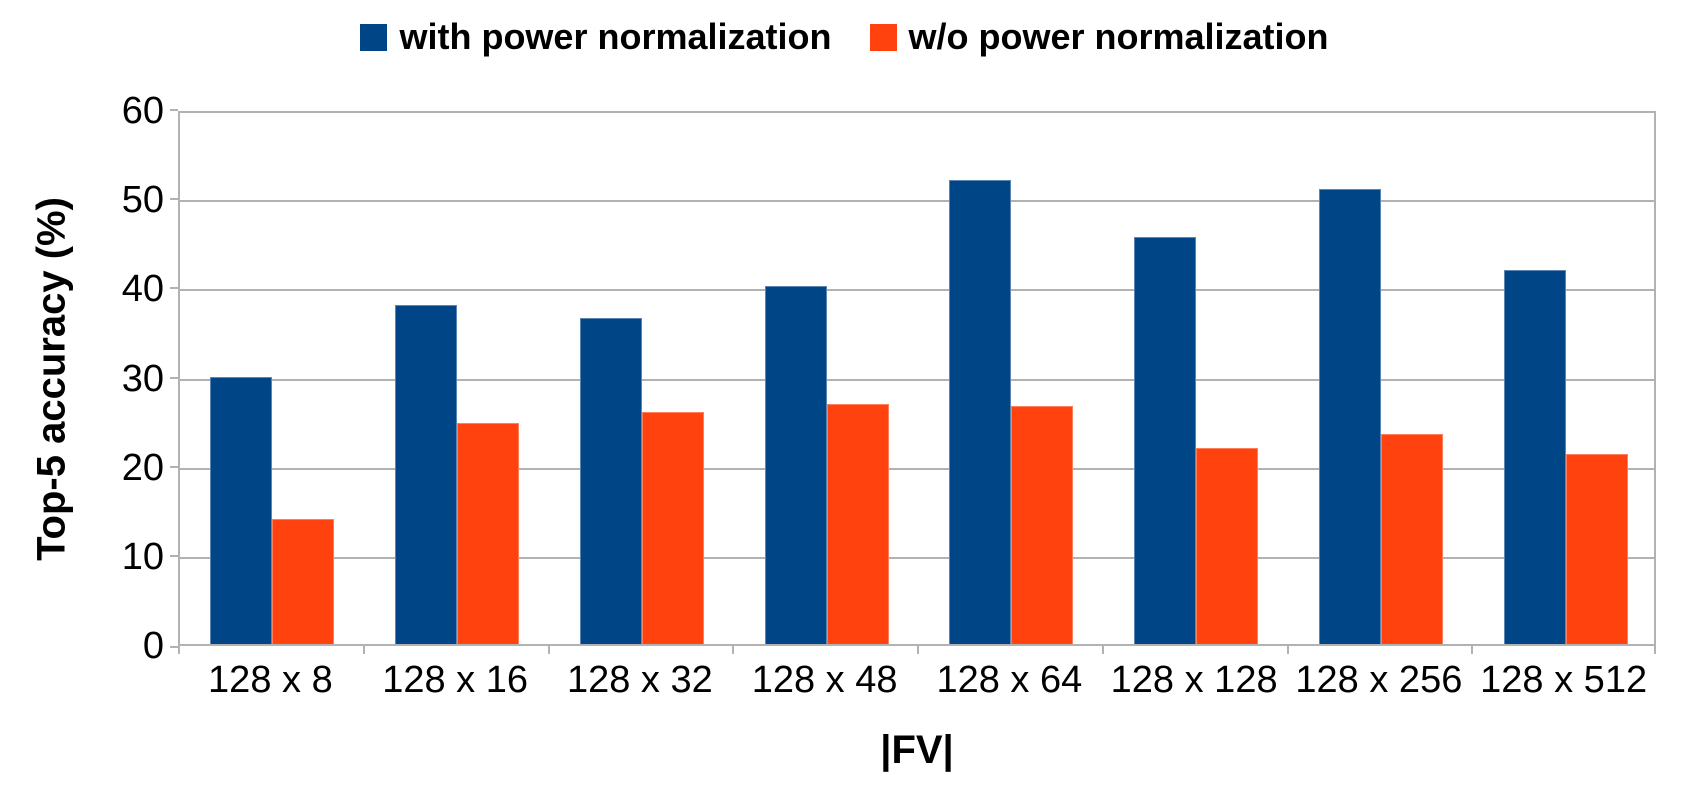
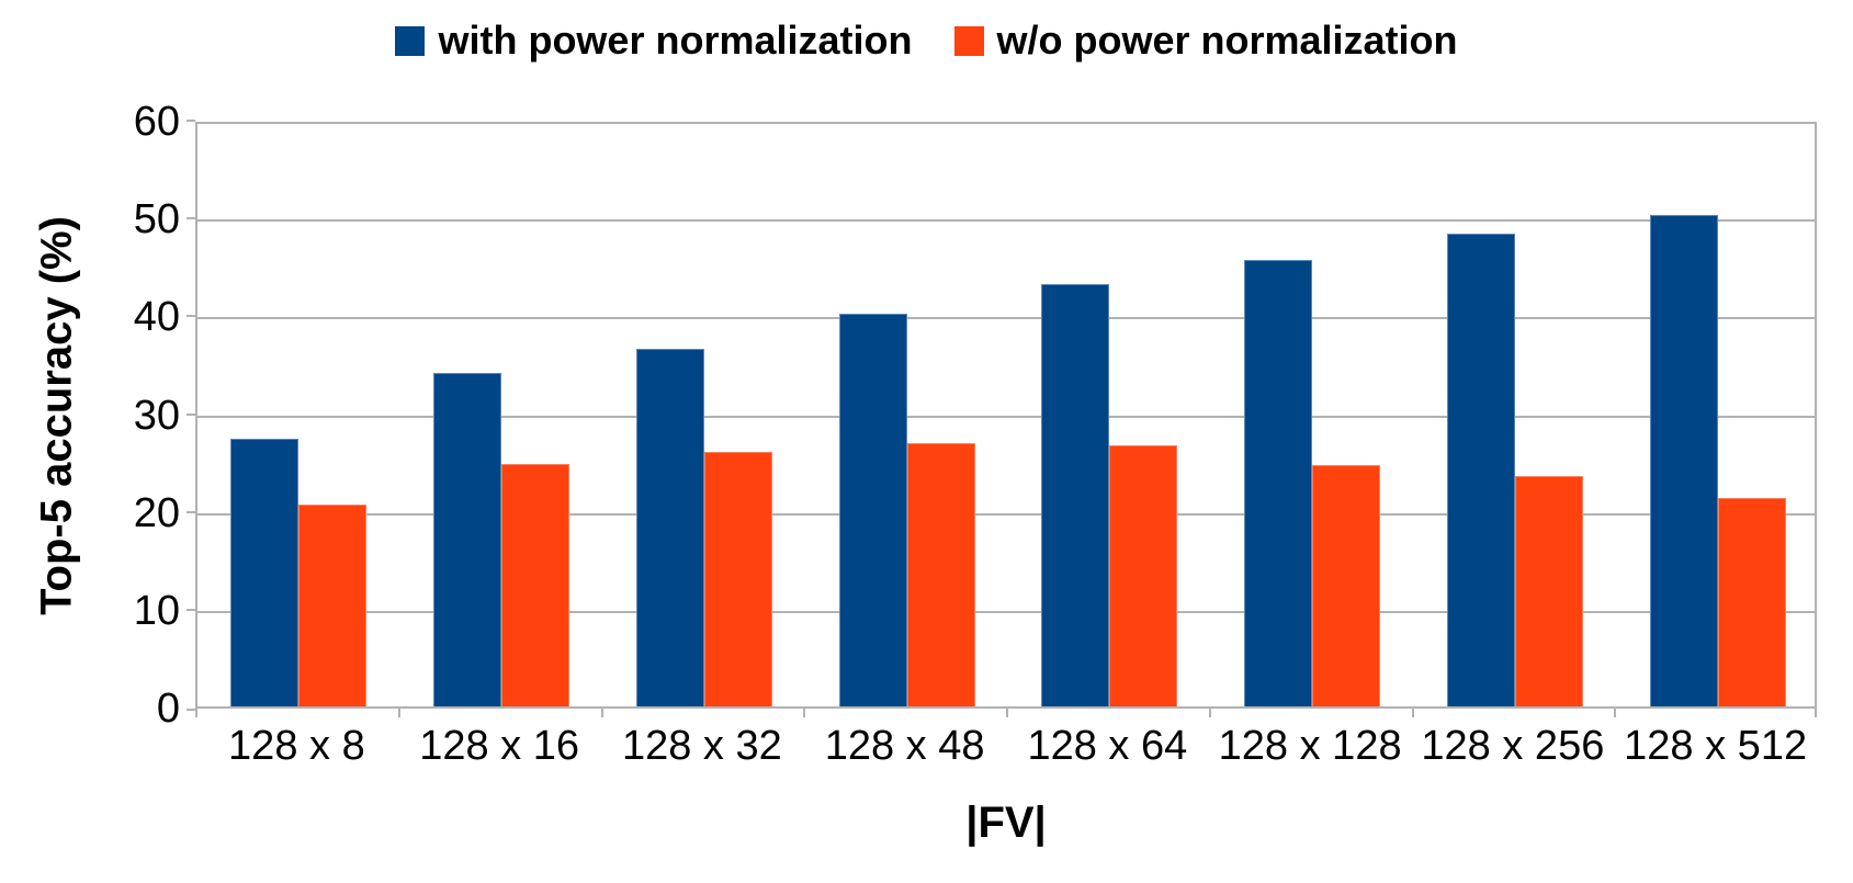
with power normalization/128 x 8: 30 -> 27
w/o power normalization/128 x 8: 14 -> 21
with power normalization/128 x 16: 38 -> 34
with power normalization/128 x 64: 52 -> 43
w/o power normalization/128 x 128: 22 -> 25
with power normalization/128 x 256: 51 -> 48
with power normalization/128 x 512: 42 -> 50
